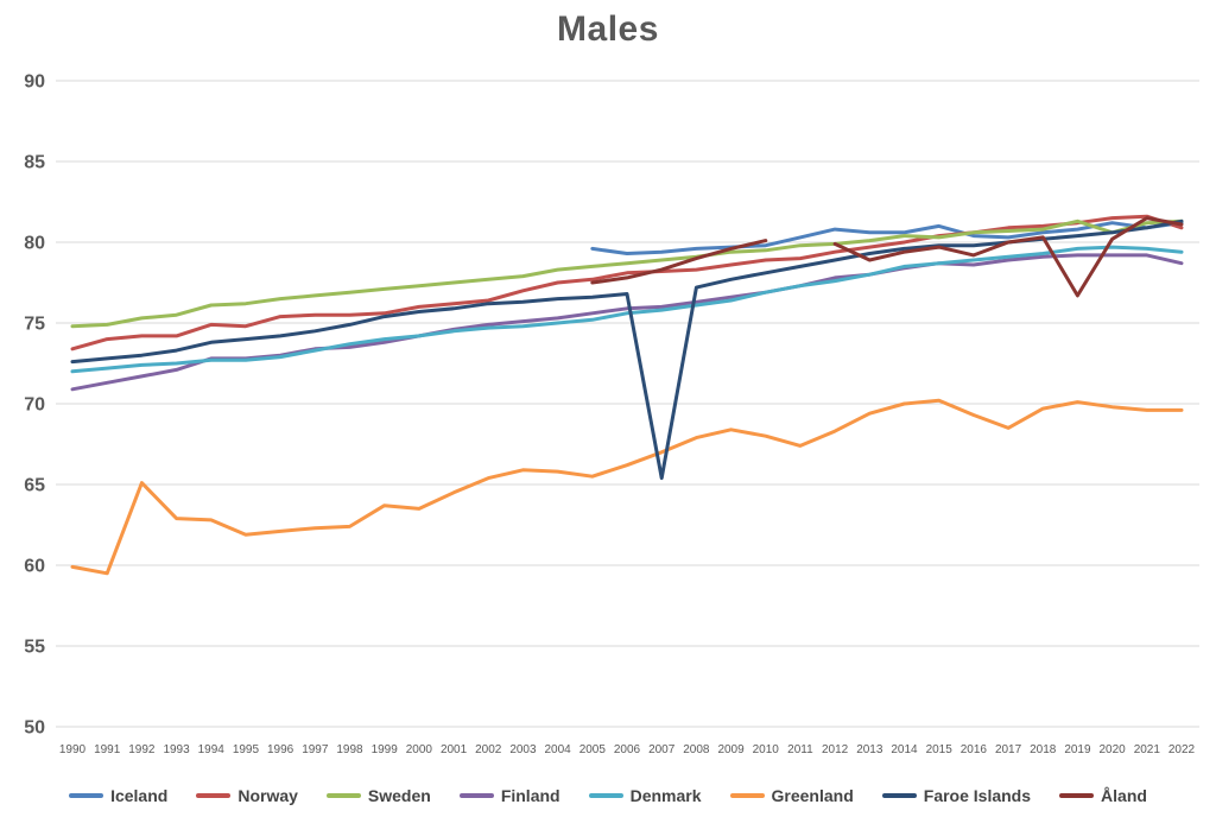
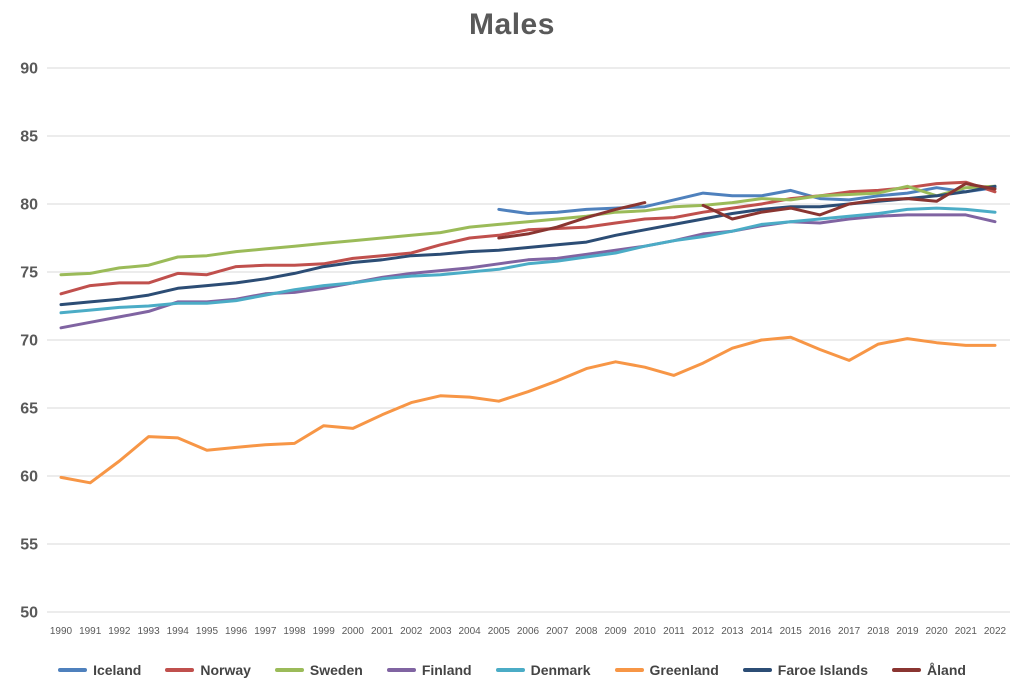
Greenland/1992: 65.1 -> 61.1
Faroe Islands/2007: 65.4 -> 77.0
Åland/2019: 76.7 -> 80.4
